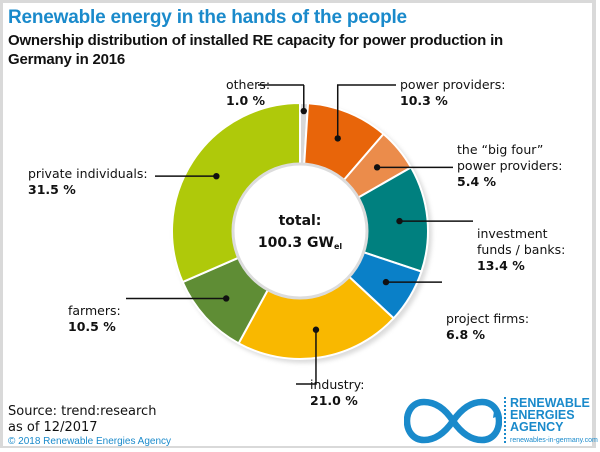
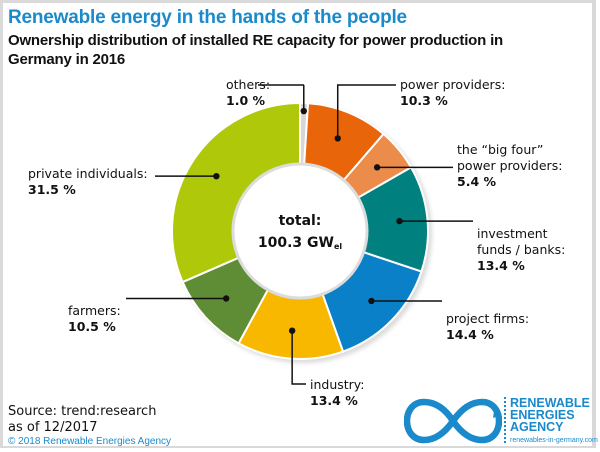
project firms:: 6.8 -> 14.4
industry:: 21.0 -> 13.4
